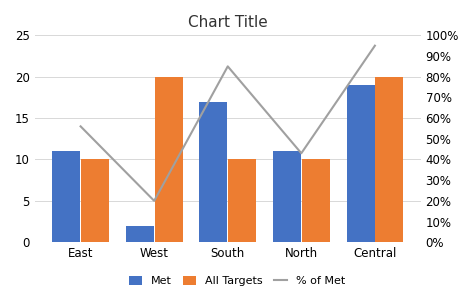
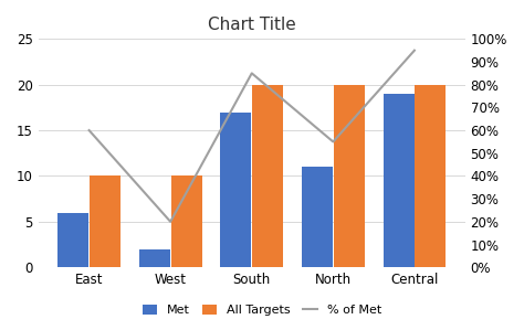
Met/East: 11 -> 6
% of Met/East: 56% -> 60%
All Targets/West: 20 -> 10
All Targets/South: 10 -> 20
% of Met/North: 43% -> 55%
All Targets/North: 10 -> 20
